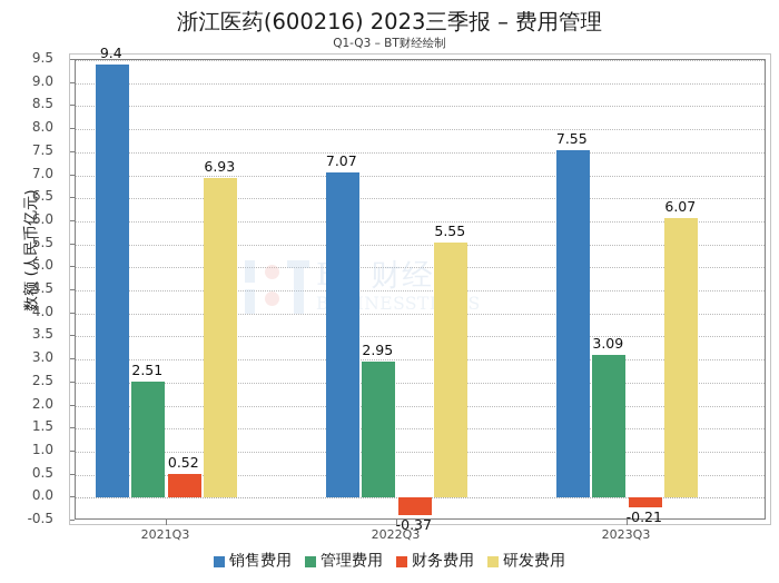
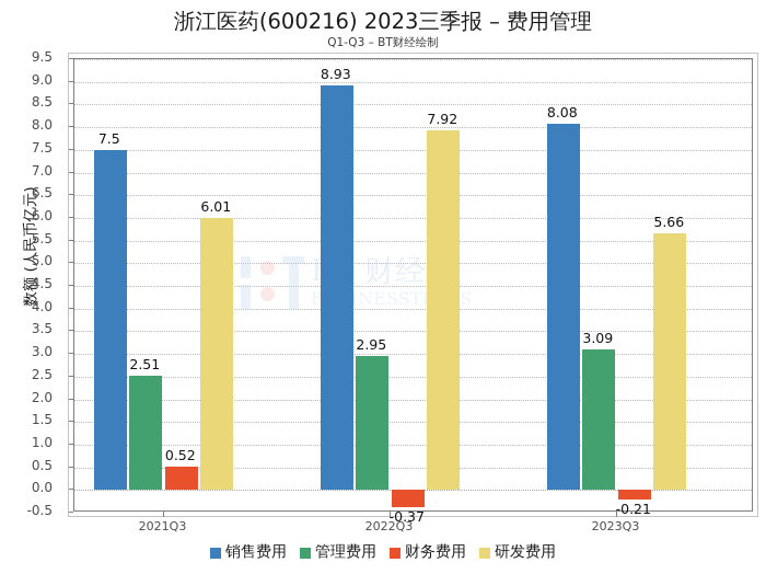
销售费用/2021Q3: 9.4 -> 7.5
研发费用/2021Q3: 6.93 -> 6.01
销售费用/2022Q3: 7.07 -> 8.93
研发费用/2022Q3: 5.55 -> 7.92
销售费用/2023Q3: 7.55 -> 8.08
研发费用/2023Q3: 6.07 -> 5.66
